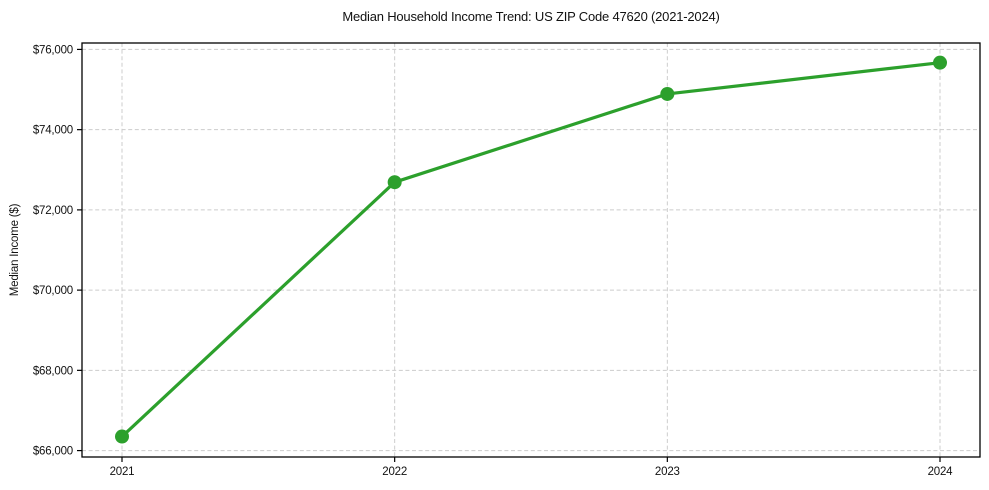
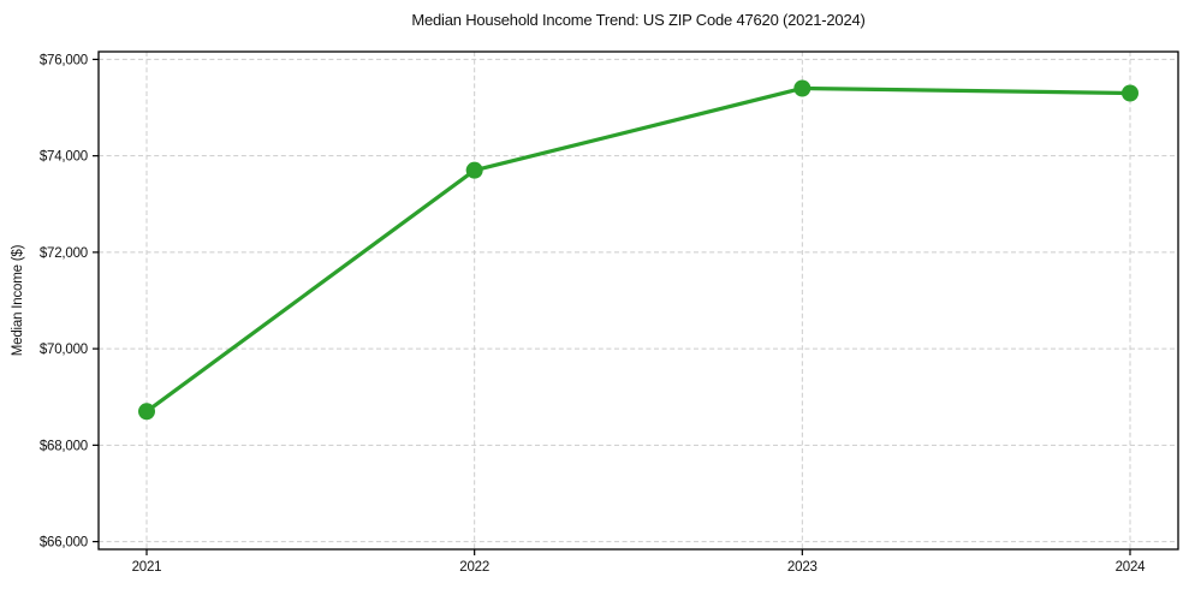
2021: $66400 -> $68700
2022: $72700 -> $73700
2023: $74900 -> $75400
2024: $75700 -> $75300
